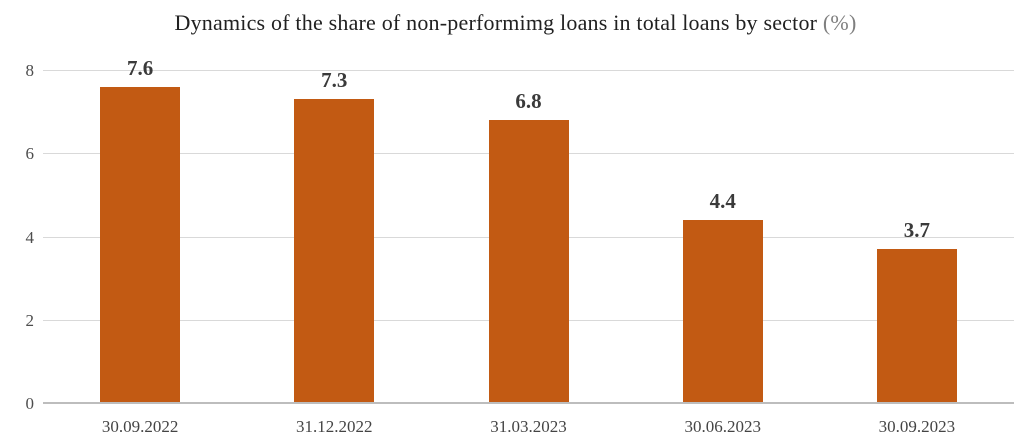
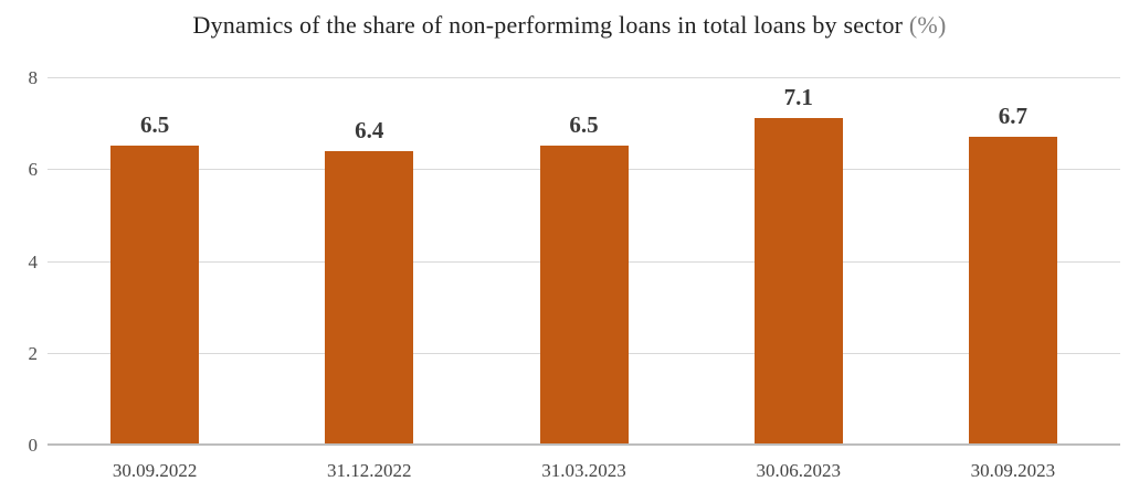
30.09.2022: 7.6 -> 6.5
31.12.2022: 7.3 -> 6.4
31.03.2023: 6.8 -> 6.5
30.06.2023: 4.4 -> 7.1
30.09.2023: 3.7 -> 6.7
